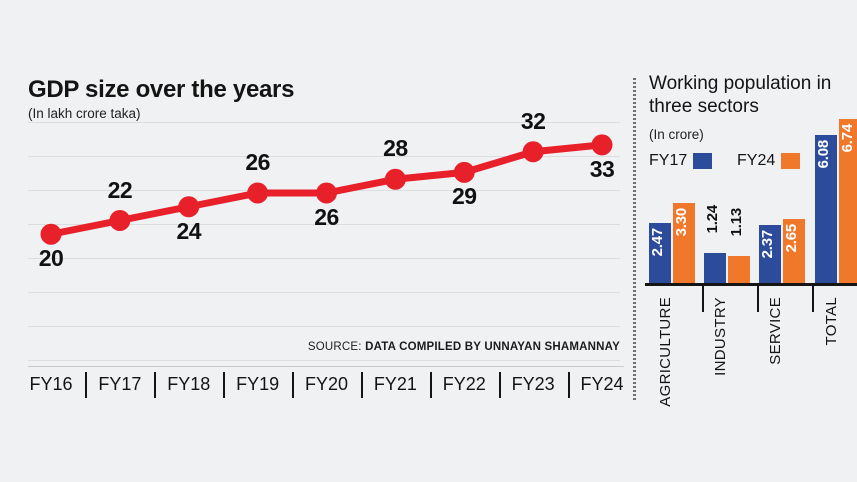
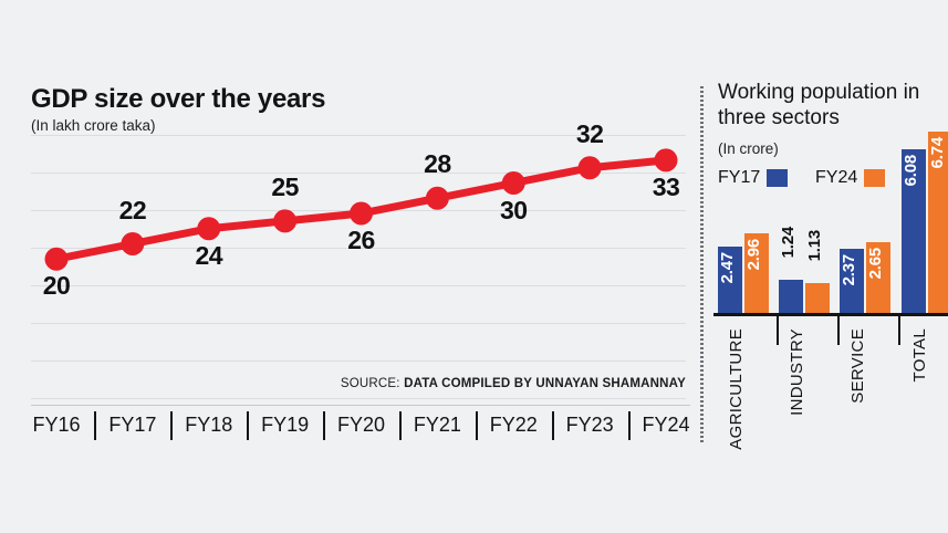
GDP size over the years/FY19: 26 -> 25
GDP size over the years/FY22: 29 -> 30
Working population in three sectors/FY24/AGRICULTURE: 3.30 -> 2.96
